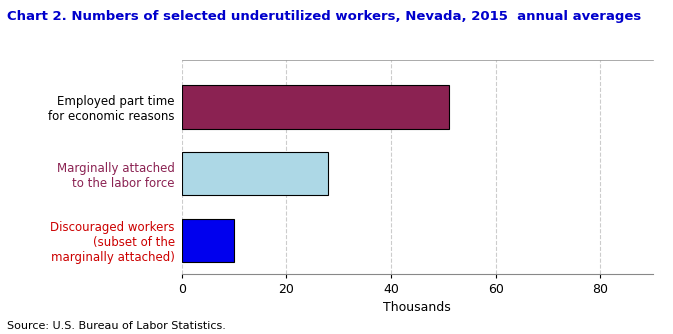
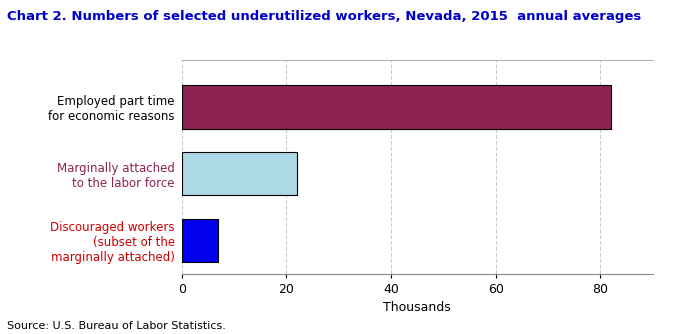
Employed part time for economic reasons: 51 -> 82
Marginally attached to the labor force: 28 -> 22
Discouraged workers (subset of the marginally attached): 10 -> 7
